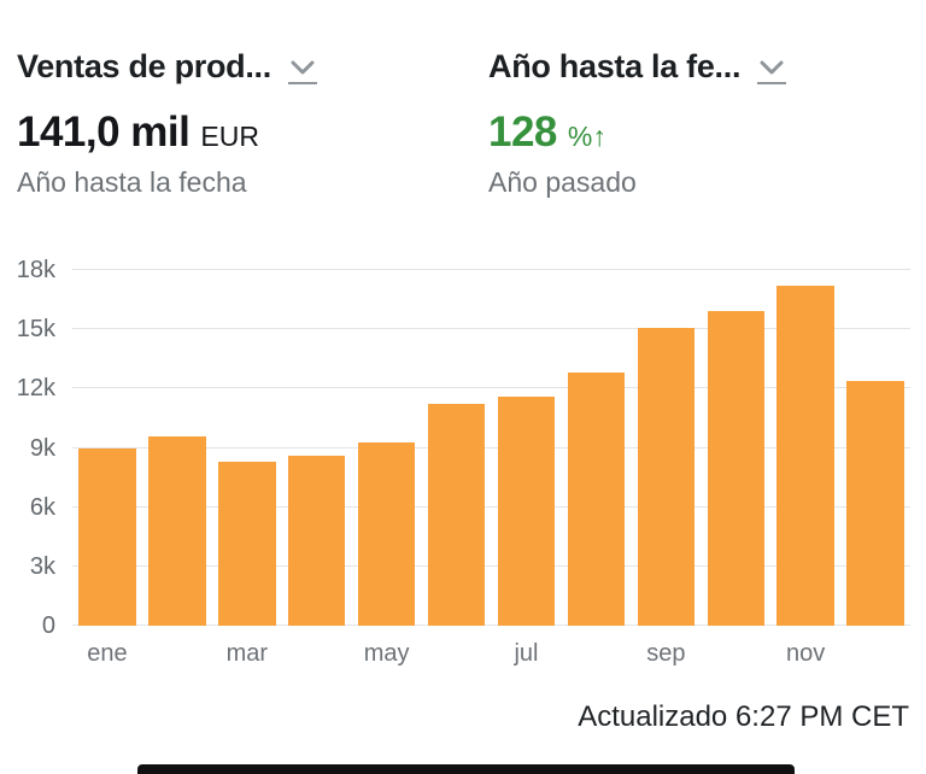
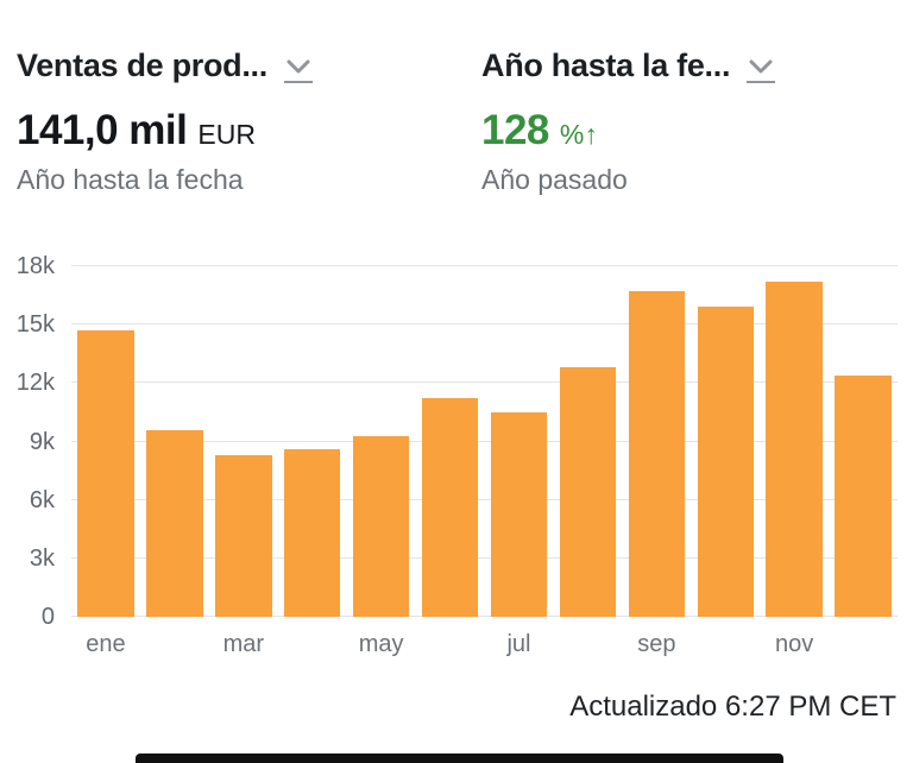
ene: 9.0k -> 14.7k
jul: 11.6k -> 10.5k
sep: 15.1k -> 16.7k
